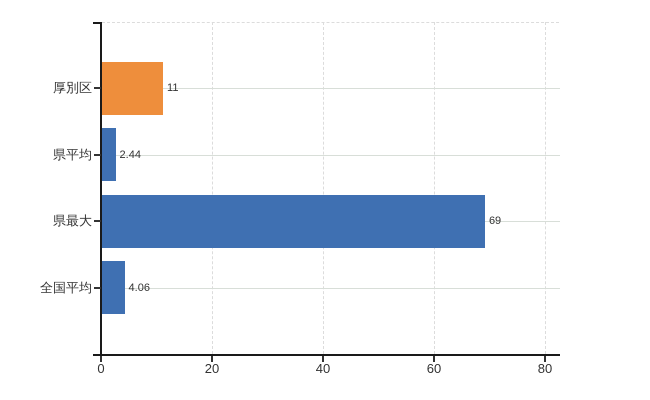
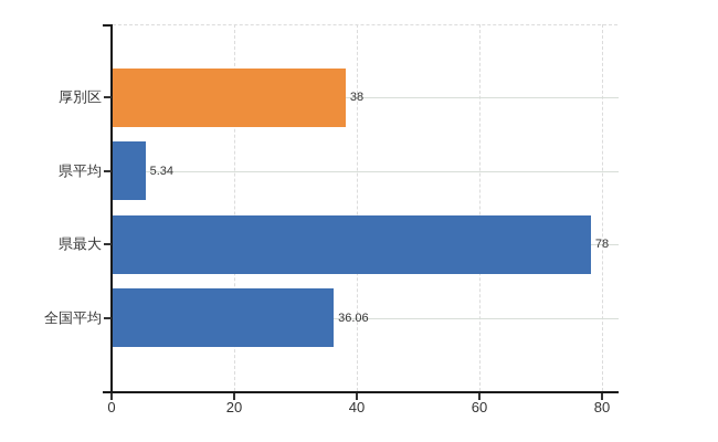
厚別区: 11 -> 38
県平均: 2.44 -> 5.34
県最大: 69 -> 78
全国平均: 4.06 -> 36.06
